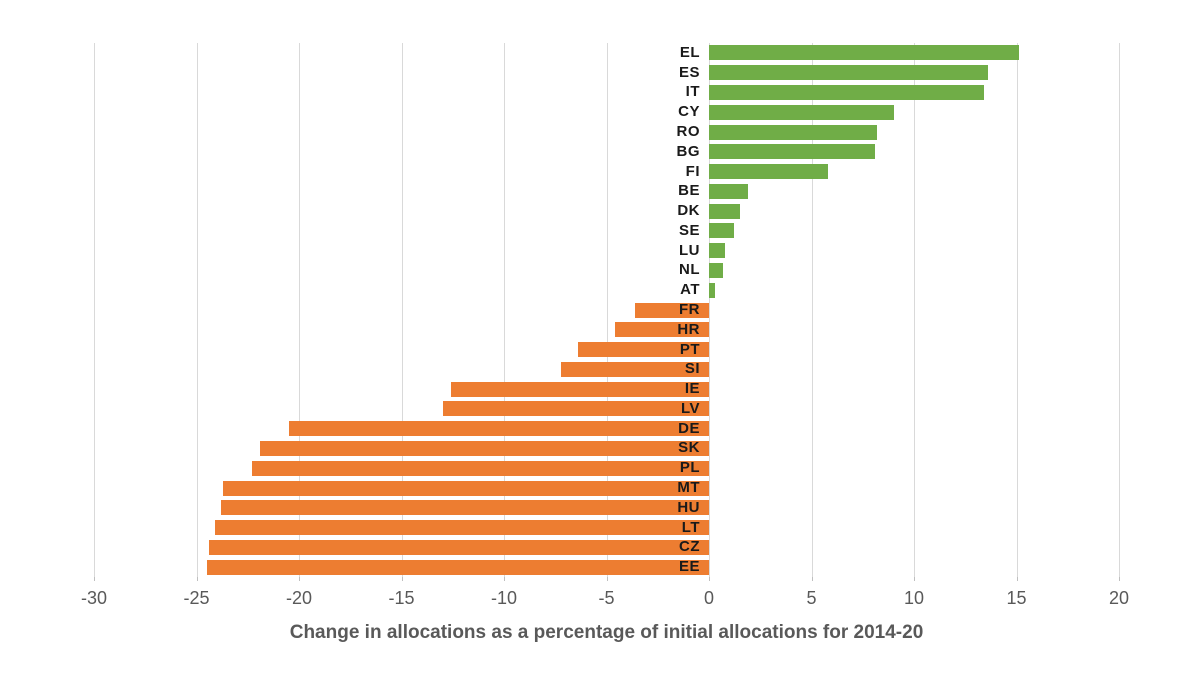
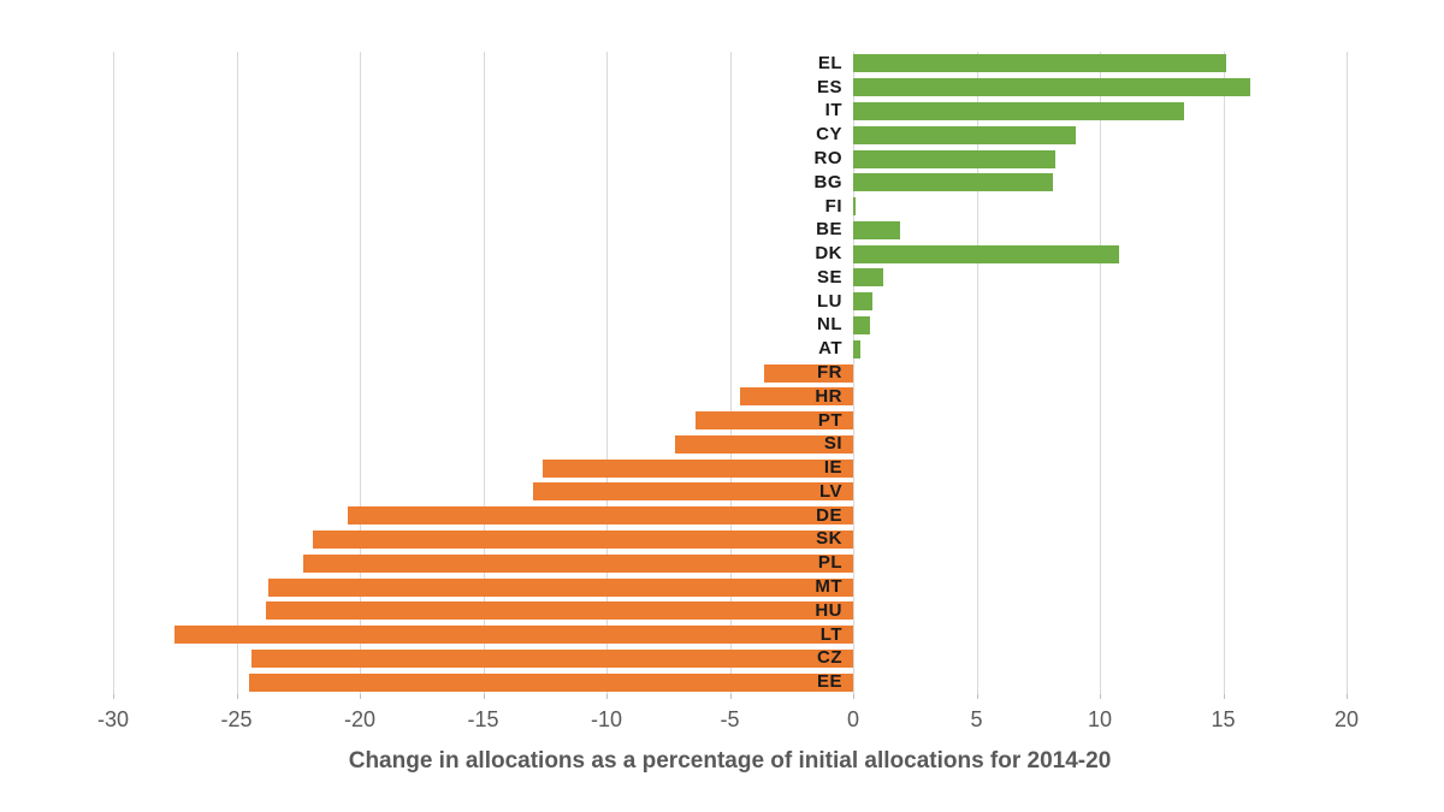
ES: 13.6 -> 16.1
FI: 5.8 -> 0.1
DK: 1.5 -> 10.8
LT: -24.1 -> -27.5
